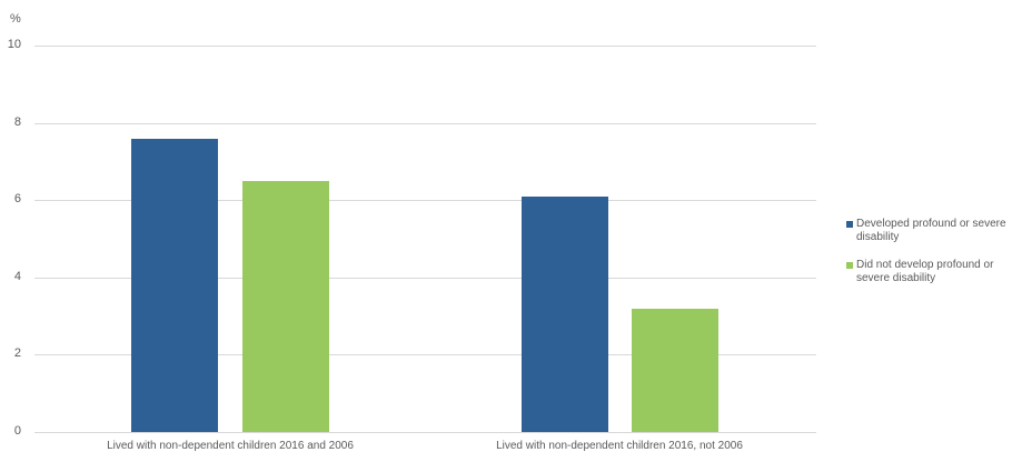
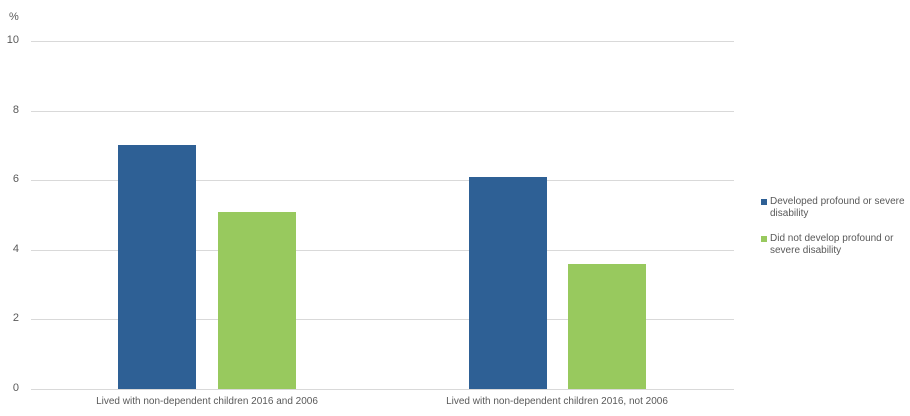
Developed profound or severe disability/Lived with non-dependent children 2016 and 2006: 7.6 -> 7.0
Did not develop profound or severe disability/Lived with non-dependent children 2016 and 2006: 6.5 -> 5.1
Did not develop profound or severe disability/Lived with non-dependent children 2016, not 2006: 3.2 -> 3.6
